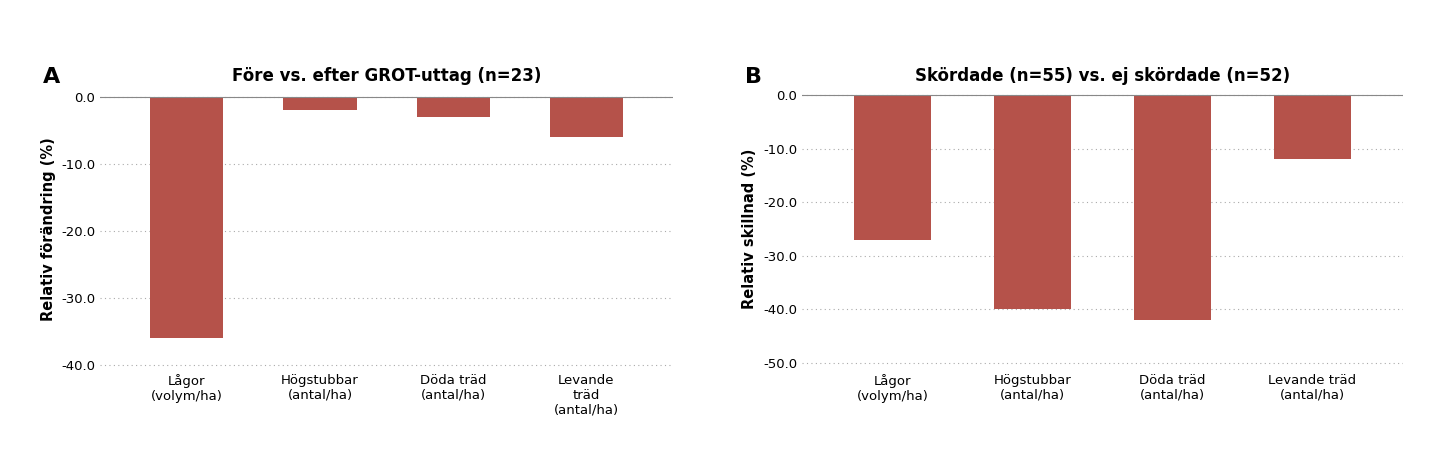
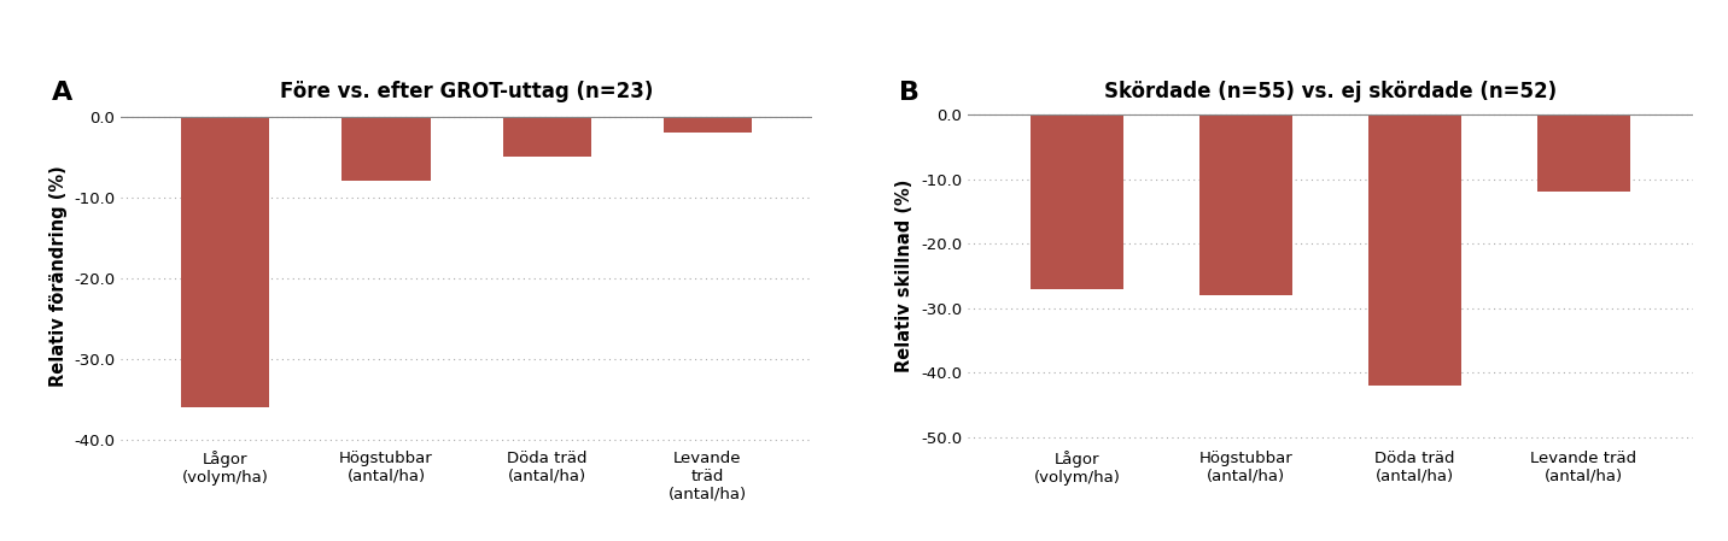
Före vs. efter GROT-uttag (n=23)/Högstubbar (antal/ha): -2 -> -8
Före vs. efter GROT-uttag (n=23)/Döda träd (antal/ha): -3 -> -5
Före vs. efter GROT-uttag (n=23)/Levande träd (antal/ha): -6 -> -2
Skördade (n=55) vs. ej skördade (n=52)/Högstubbar (antal/ha): -40 -> -28
